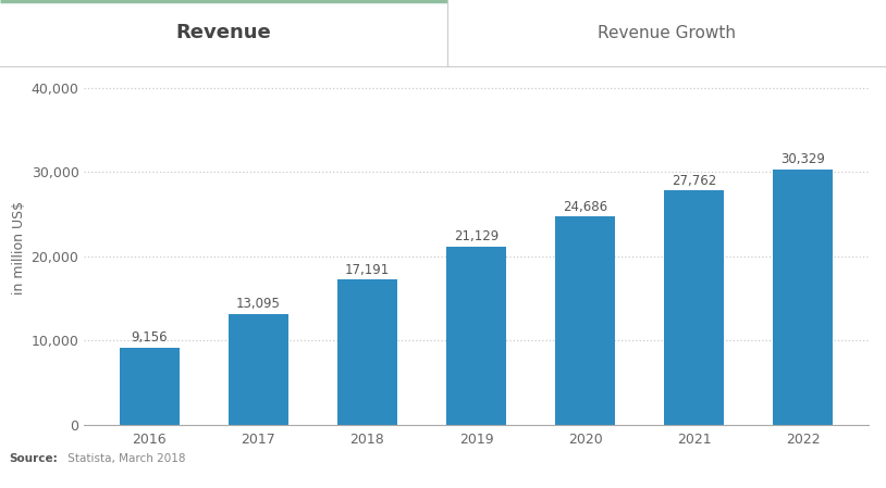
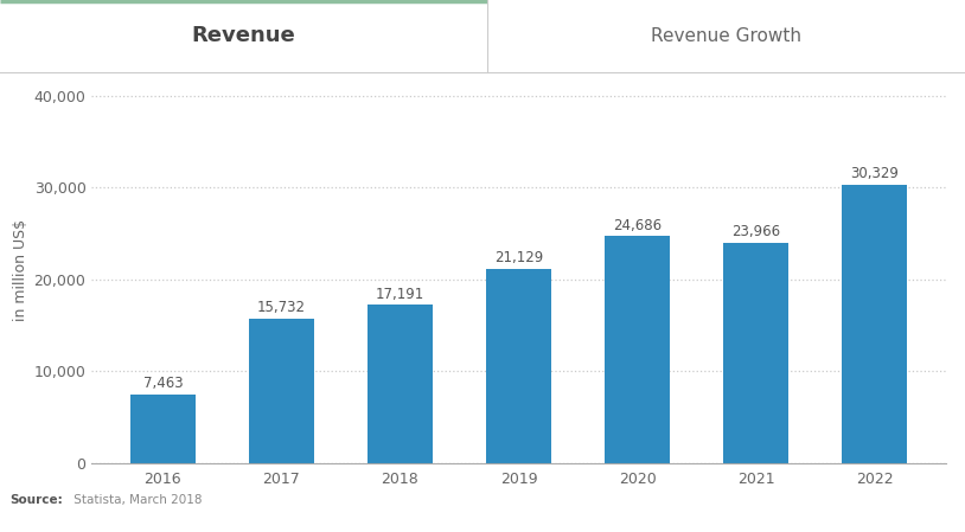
2016: 9,156 -> 7,463
2017: 13,095 -> 15,732
2021: 27,762 -> 23,966
